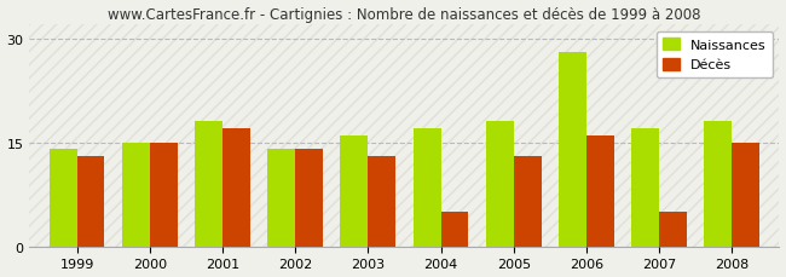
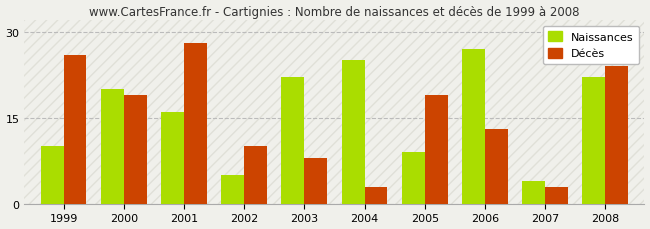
Naissances/1999: 14 -> 10
Décès/1999: 13 -> 26
Naissances/2000: 15 -> 20
Décès/2000: 15 -> 19
Naissances/2001: 18 -> 16
Décès/2001: 17 -> 28
Naissances/2002: 14 -> 5
Décès/2002: 14 -> 10
Naissances/2003: 16 -> 22
Décès/2003: 13 -> 8
Naissances/2004: 17 -> 25
Décès/2004: 5 -> 3
Naissances/2005: 18 -> 9
Décès/2005: 13 -> 19
Naissances/2006: 28 -> 27
Décès/2006: 16 -> 13
Naissances/2007: 17 -> 4
Décès/2007: 5 -> 3
Naissances/2008: 18 -> 22
Décès/2008: 15 -> 24
